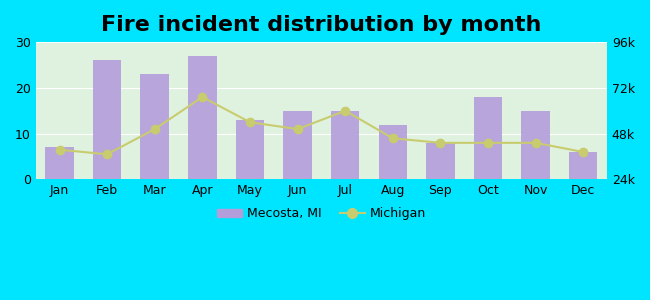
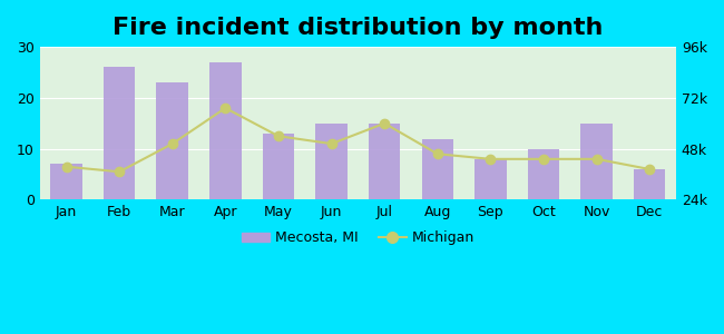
Mecosta, MI/Oct: 18 -> 10
